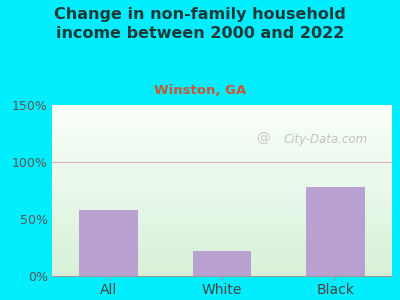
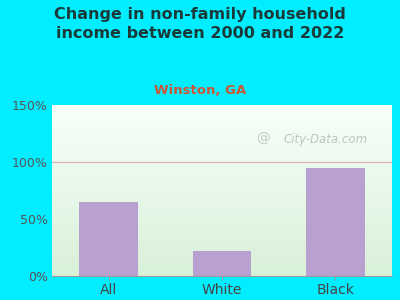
All: 58% -> 65%
Black: 78% -> 95%
